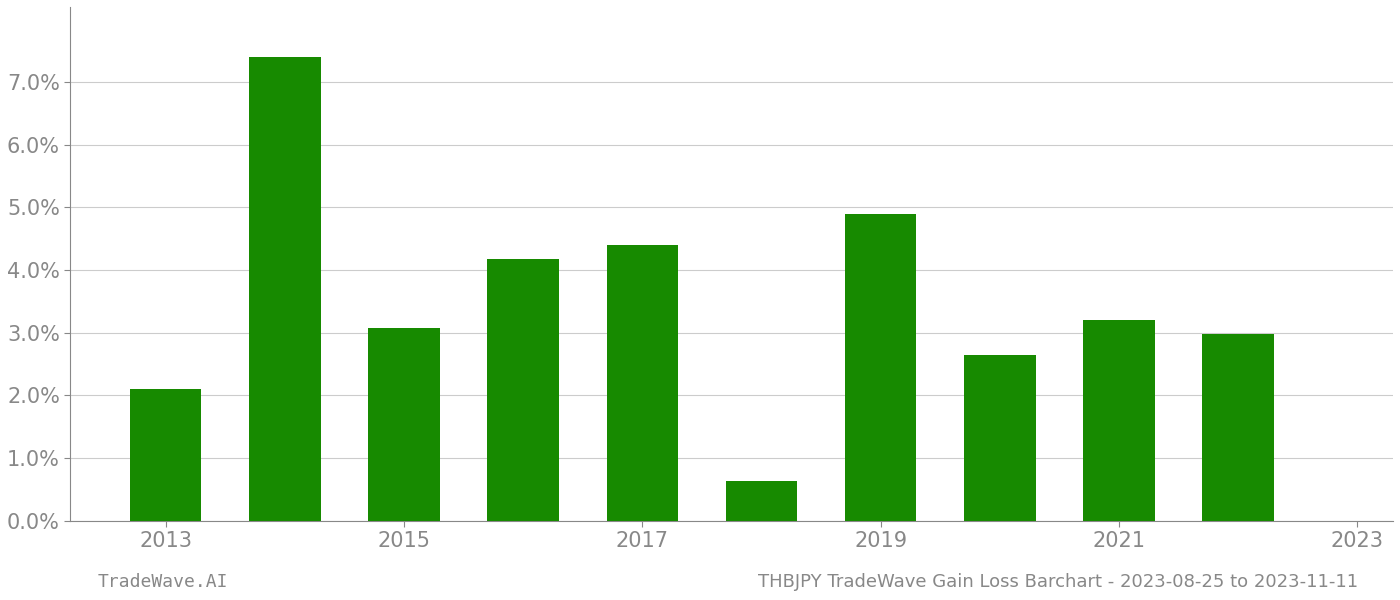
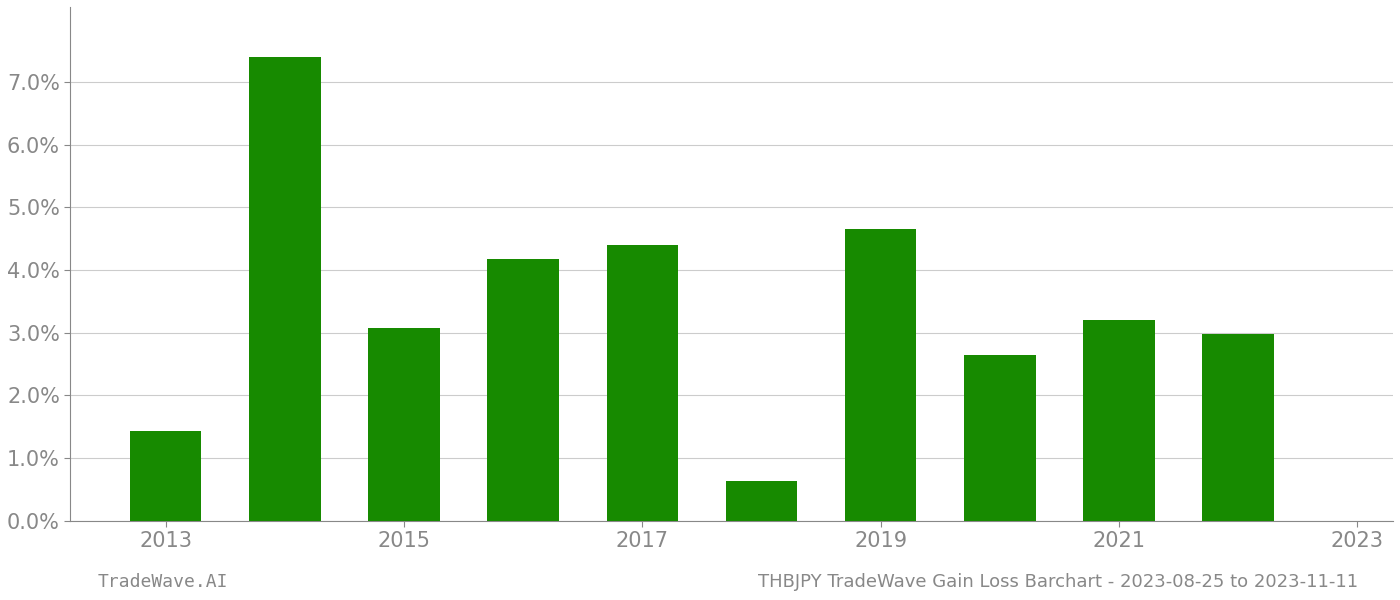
2013: 2.10% -> 1.43%
2019: 4.90% -> 4.65%
